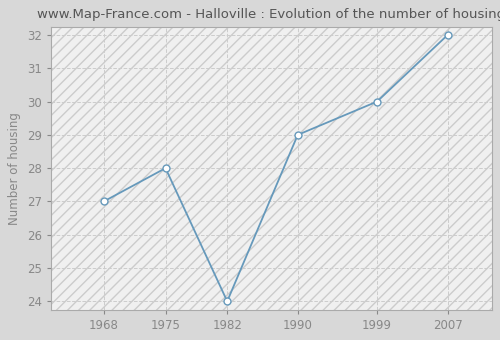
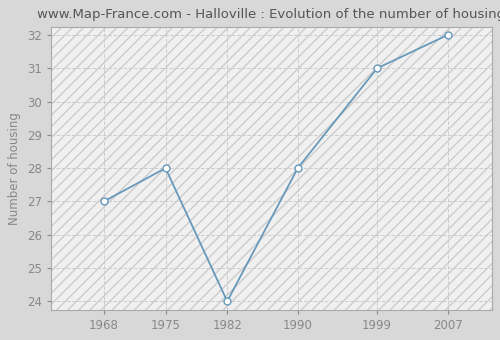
1990: 29 -> 28
1999: 30 -> 31
